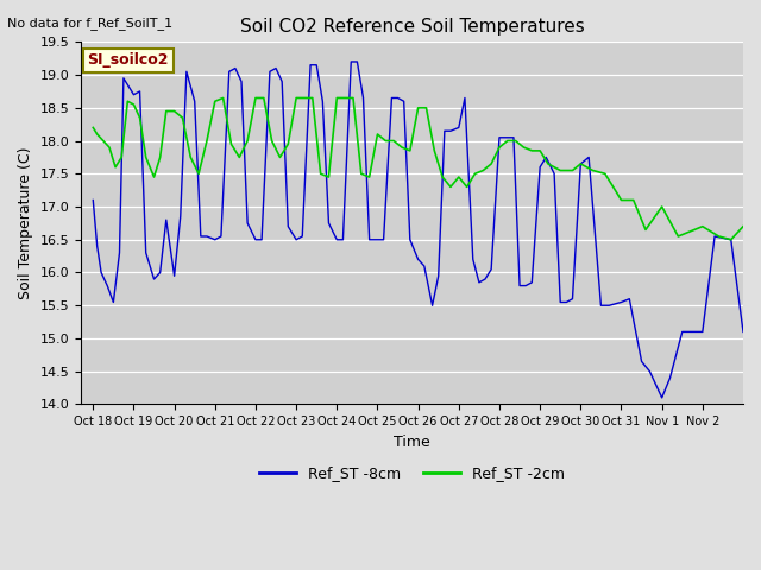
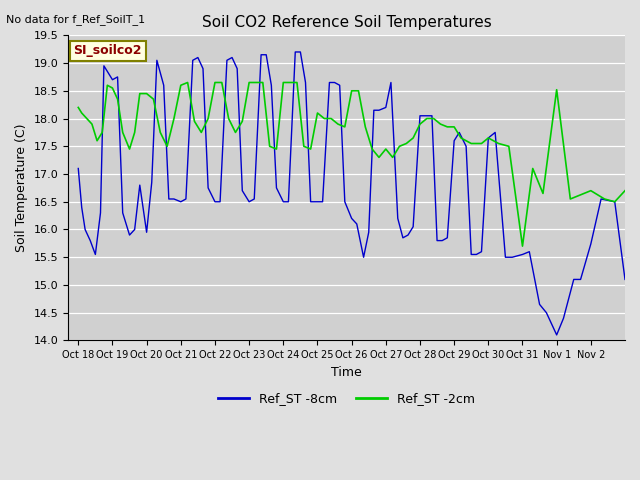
Ref_ST -2cm/Oct 31: 17.10 -> 15.70
Ref_ST -2cm/Nov 1: 17.00 -> 18.52
Ref_ST -8cm/Nov 2: 15.10 -> 15.74
